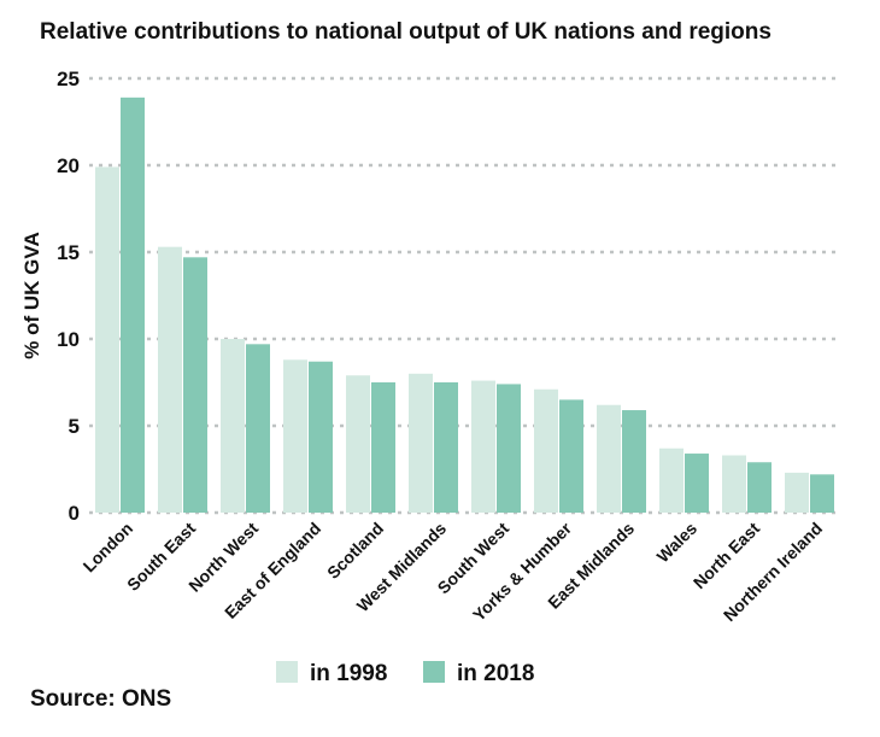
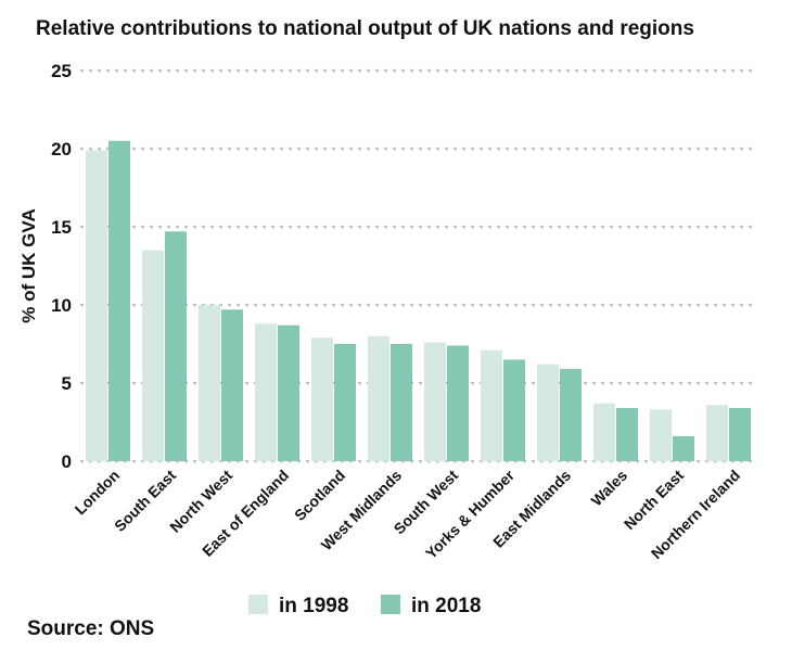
in 2018/London: 23.9 -> 20.5
in 1998/South East: 15.3 -> 13.5
in 2018/North East: 2.9 -> 1.6
in 1998/Northern Ireland: 2.3 -> 3.6
in 2018/Northern Ireland: 2.2 -> 3.4
